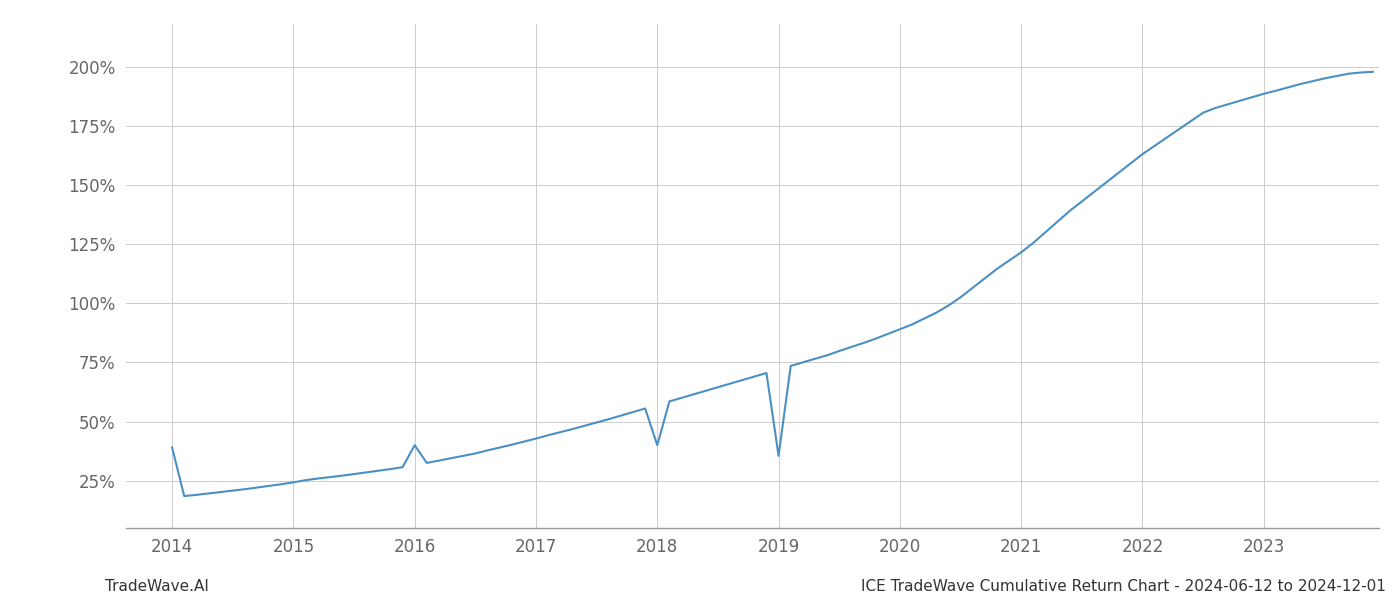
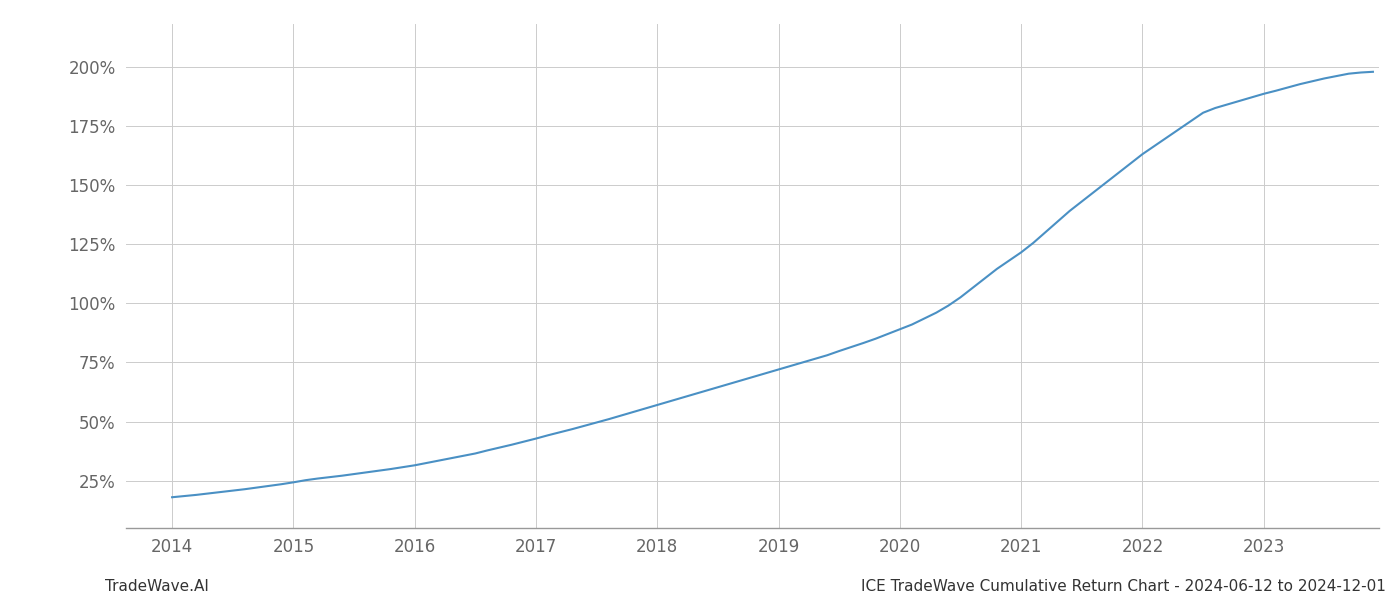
2014: 39.0% -> 18.0%
2016: 40.0% -> 31.5%
2018: 40.0% -> 57.0%
2019: 35.5% -> 72.0%
